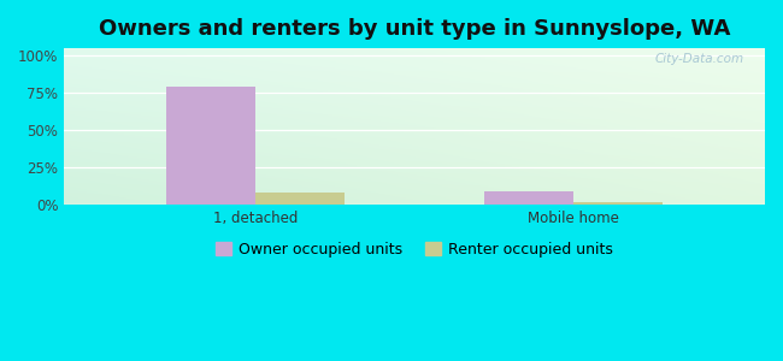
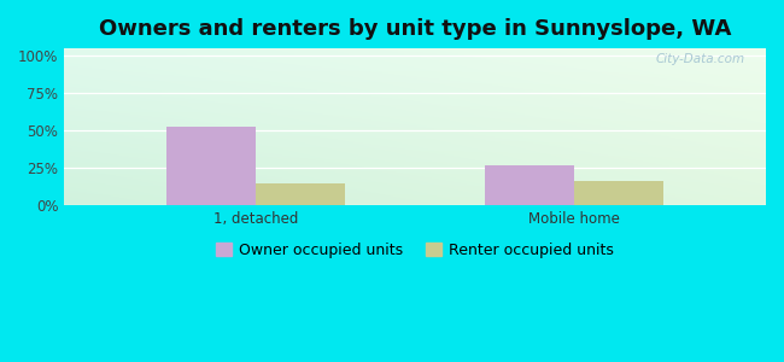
Owner occupied units/1, detached: 79% -> 53%
Renter occupied units/1, detached: 8% -> 15%
Owner occupied units/Mobile home: 9% -> 27%
Renter occupied units/Mobile home: 2% -> 16%
